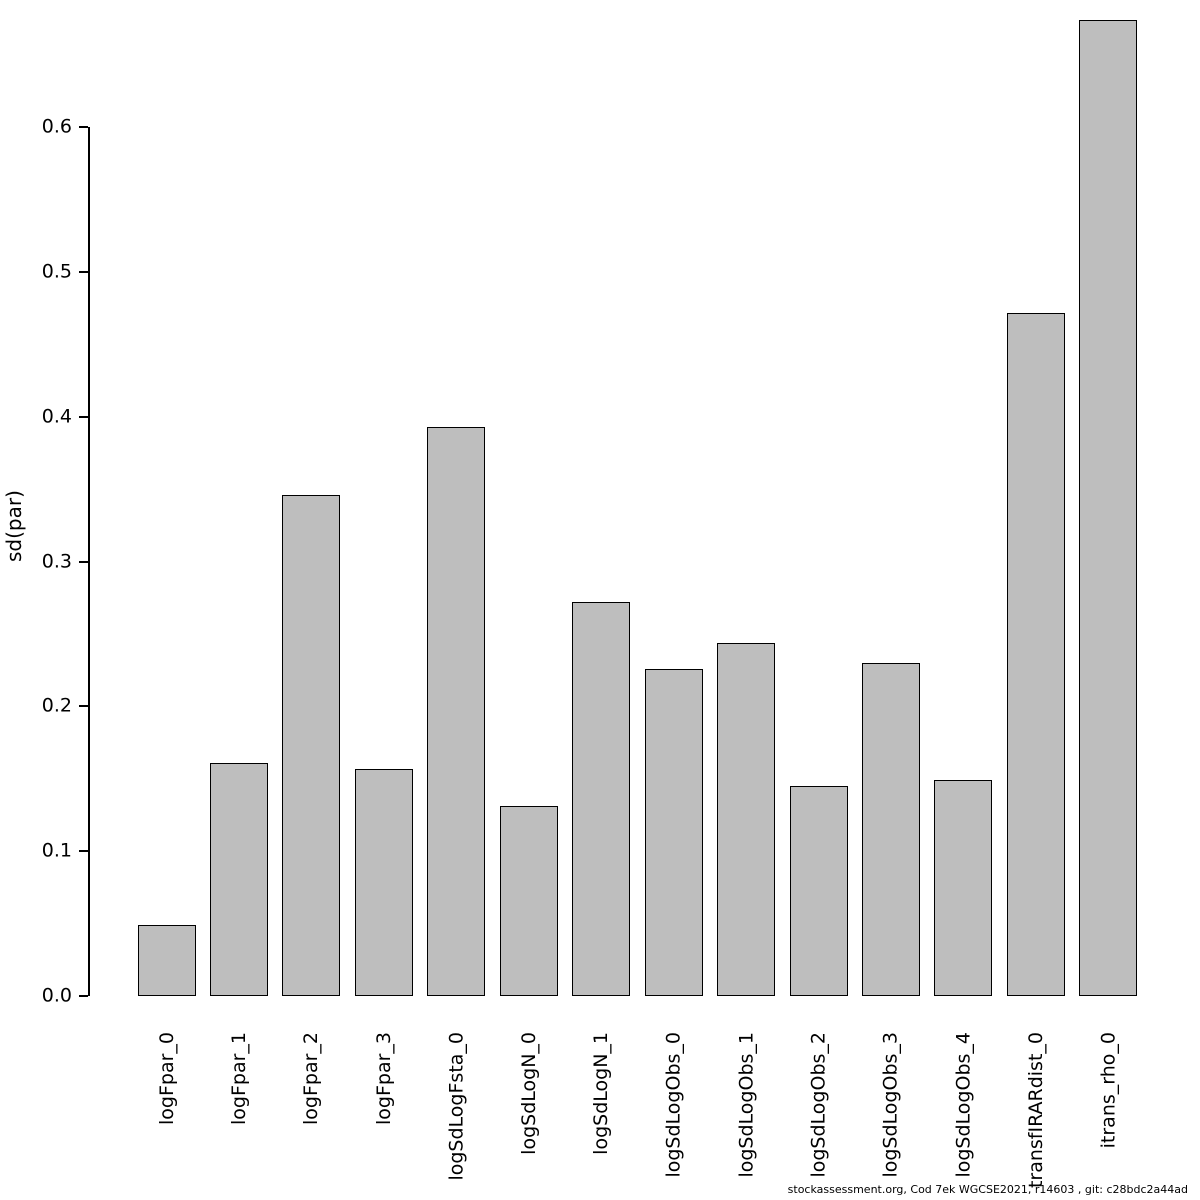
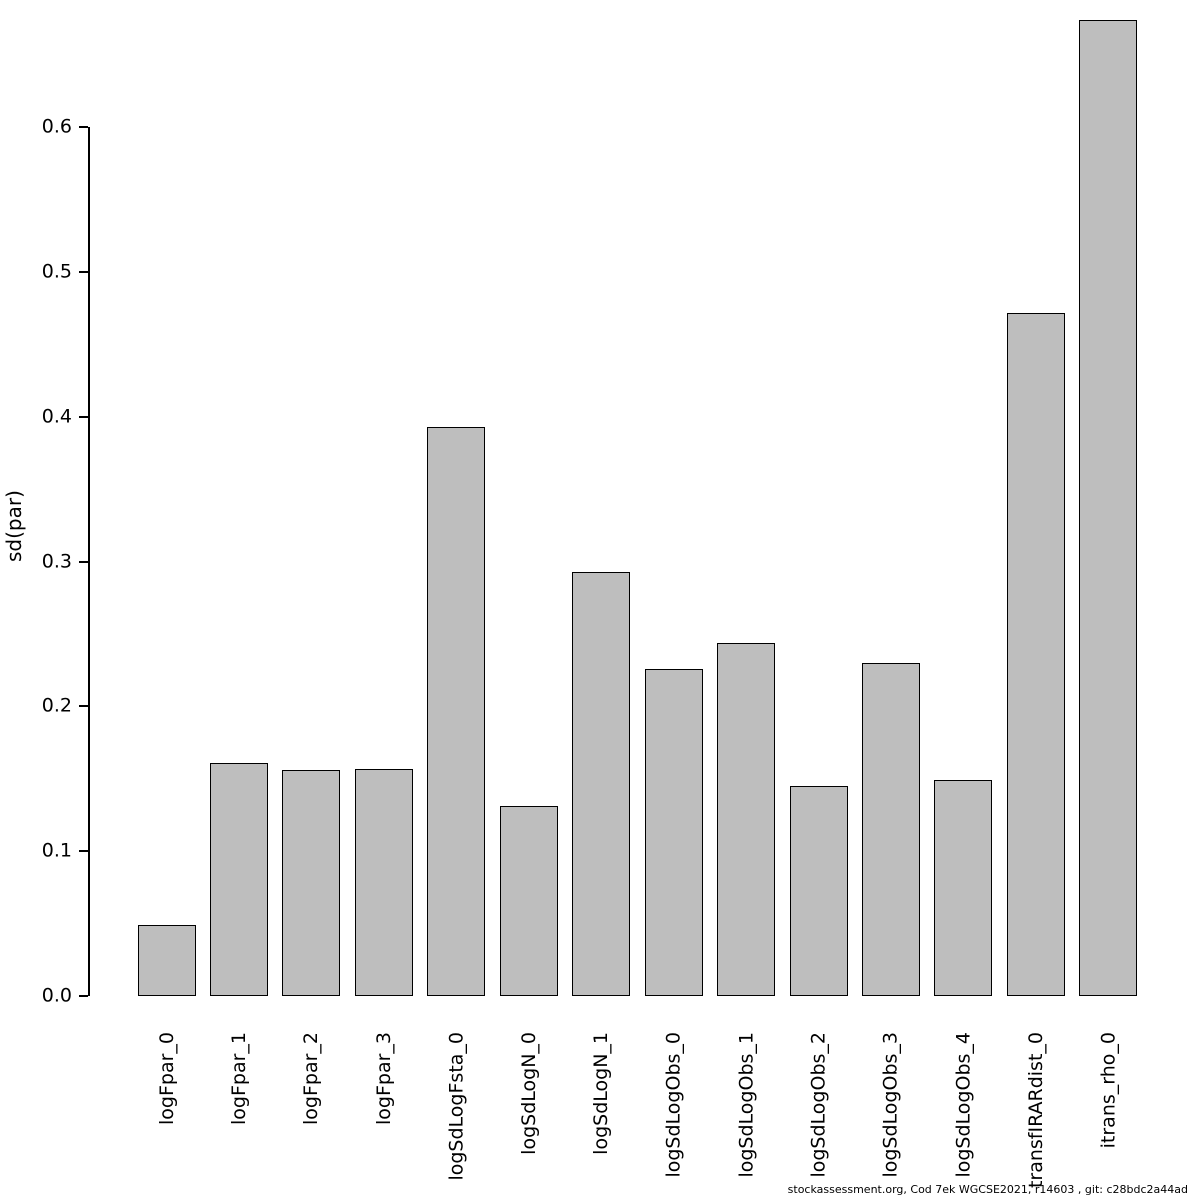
logFpar_2: 0.346 -> 0.156
logSdLogN_1: 0.272 -> 0.293
